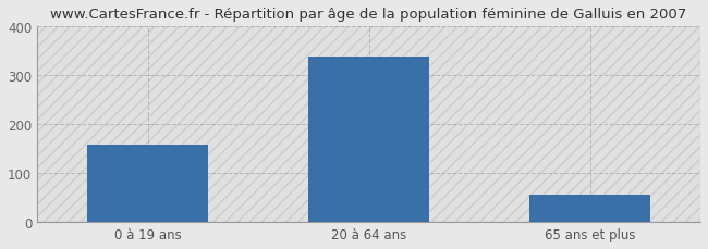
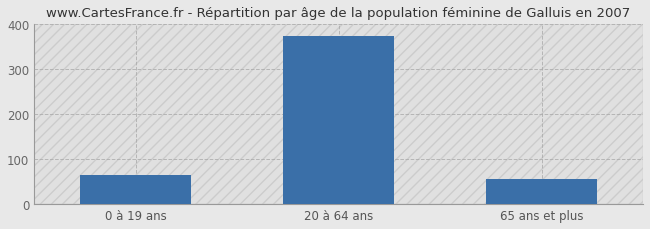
0 à 19 ans: 158 -> 65
20 à 64 ans: 338 -> 375
